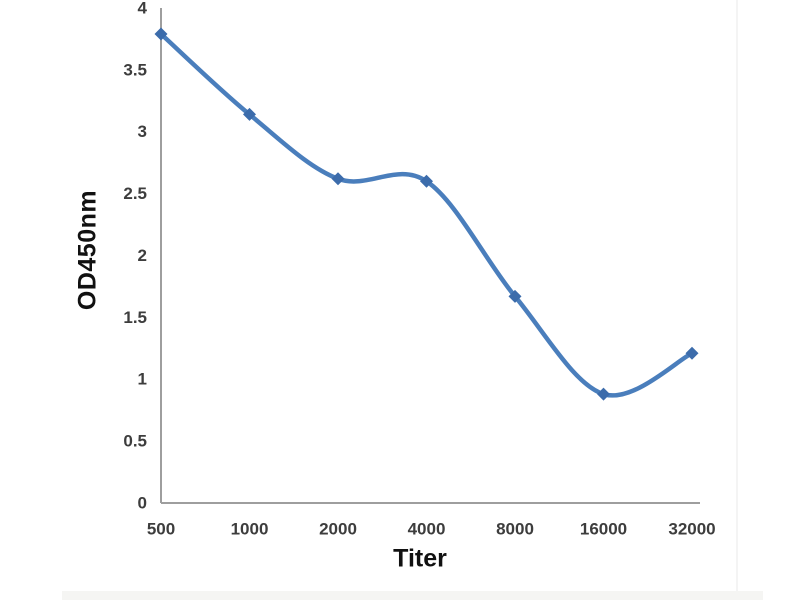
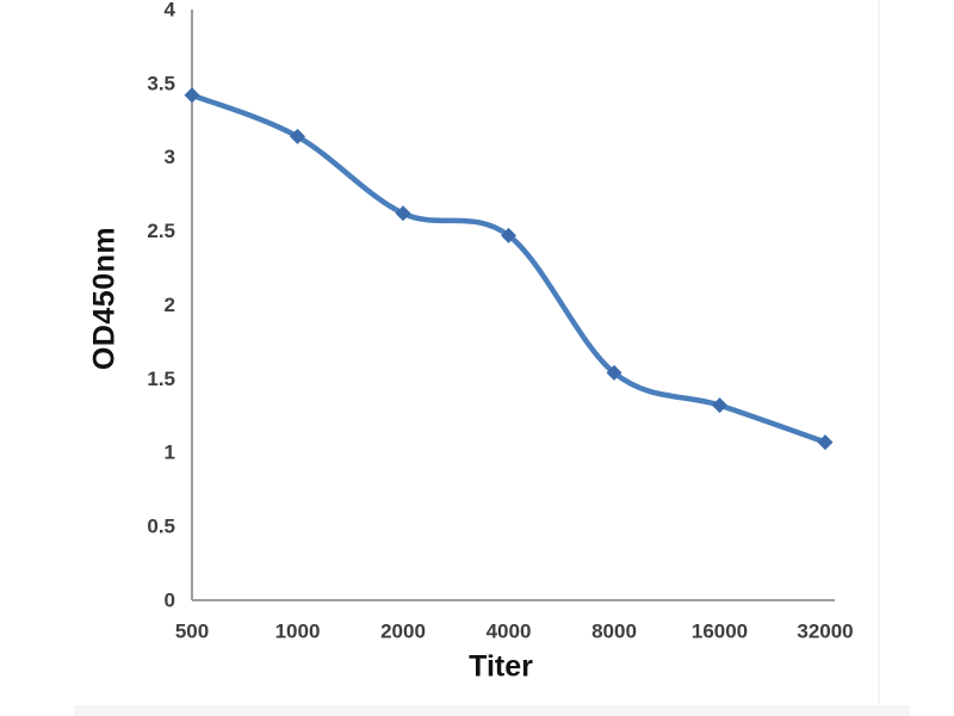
500: 3.79 -> 3.42
4000: 2.60 -> 2.47
8000: 1.67 -> 1.54
16000: 0.88 -> 1.32
32000: 1.21 -> 1.07
